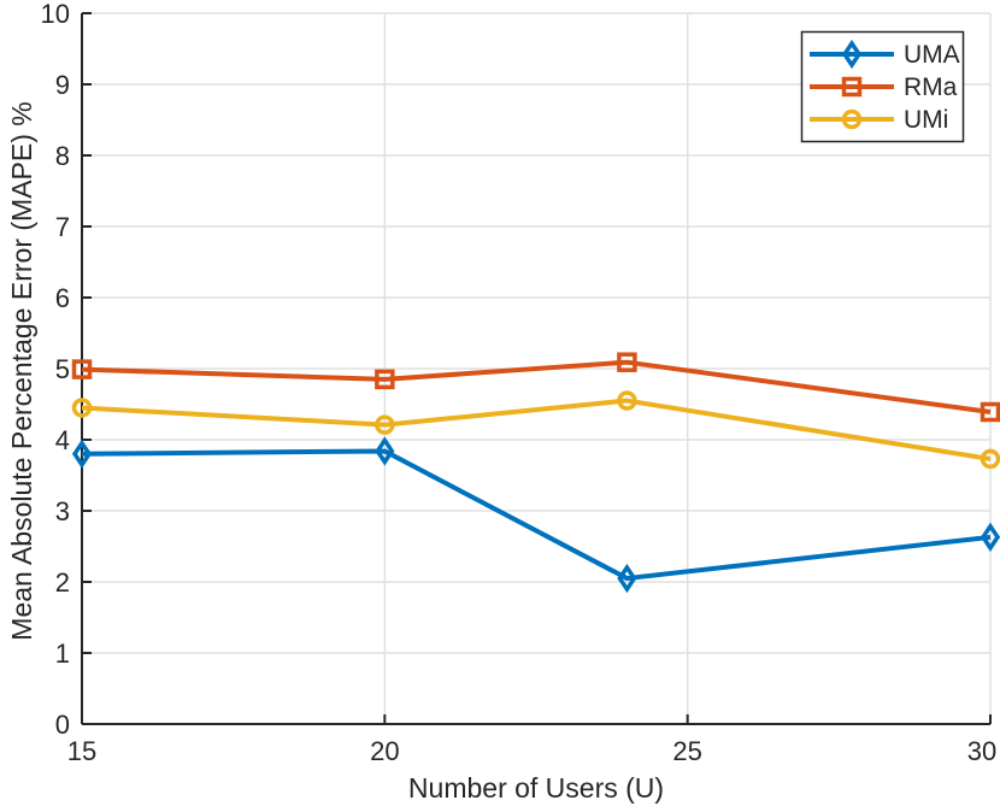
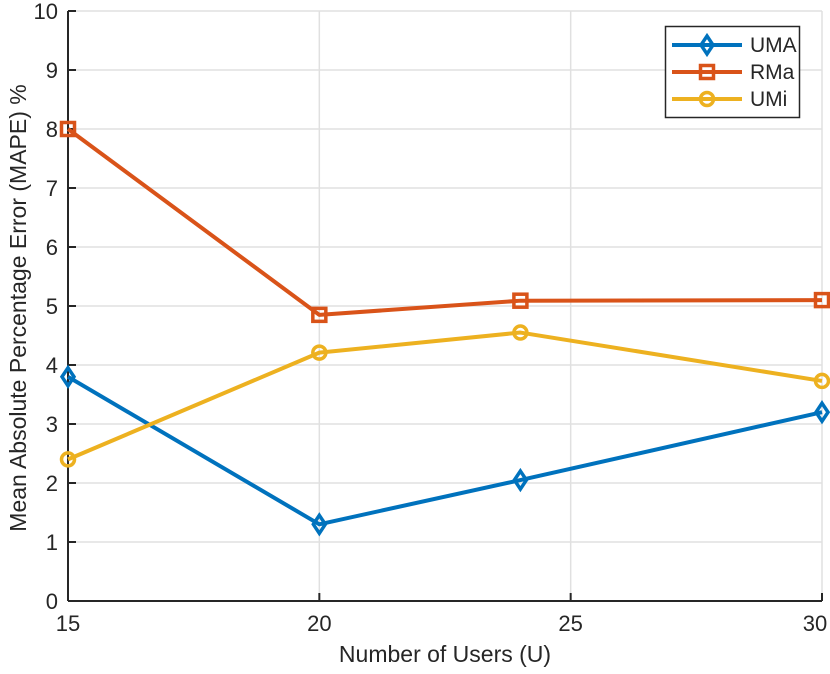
RMa/15: 5.0 -> 8.0
UMi/15: 4.5 -> 2.4
UMA/20: 3.8 -> 1.3
UMA/30: 2.6 -> 3.2
RMa/30: 4.4 -> 5.1
